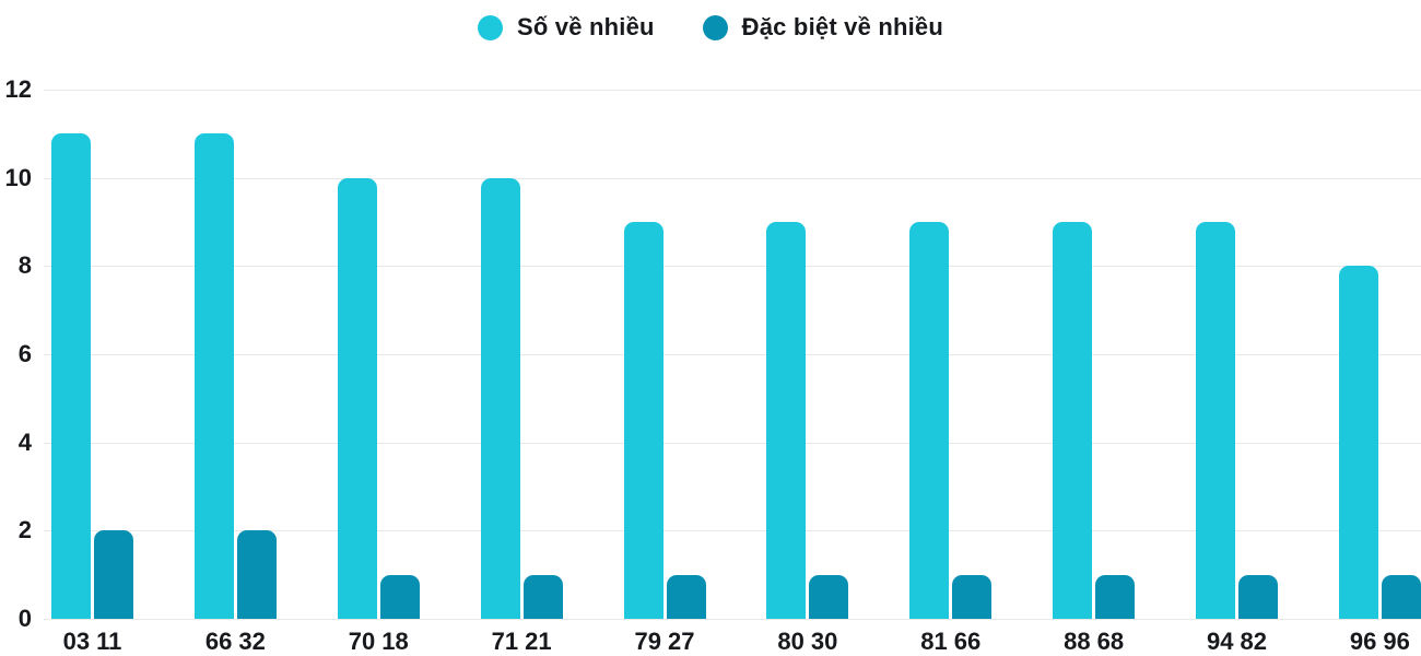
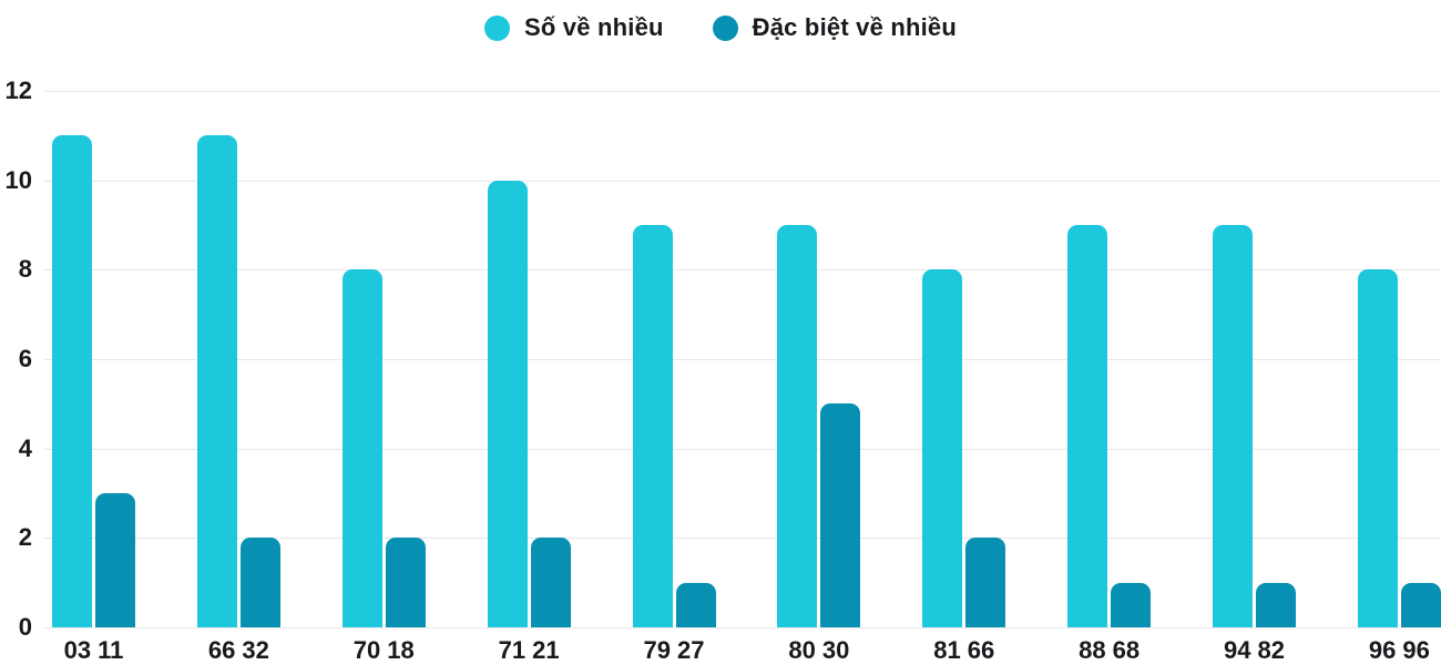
Đặc biệt về nhiều/03 11: 2 -> 3
Số về nhiều/70 18: 10 -> 8
Đặc biệt về nhiều/70 18: 1 -> 2
Đặc biệt về nhiều/71 21: 1 -> 2
Đặc biệt về nhiều/80 30: 1 -> 5
Số về nhiều/81 66: 9 -> 8
Đặc biệt về nhiều/81 66: 1 -> 2
